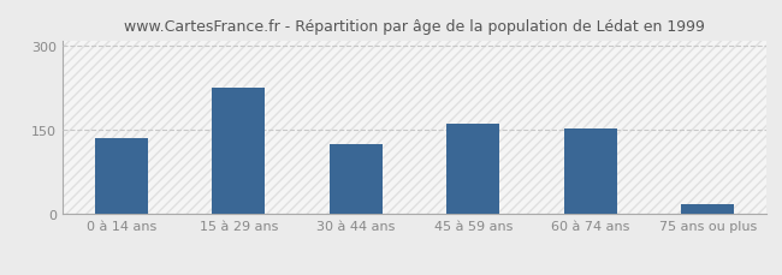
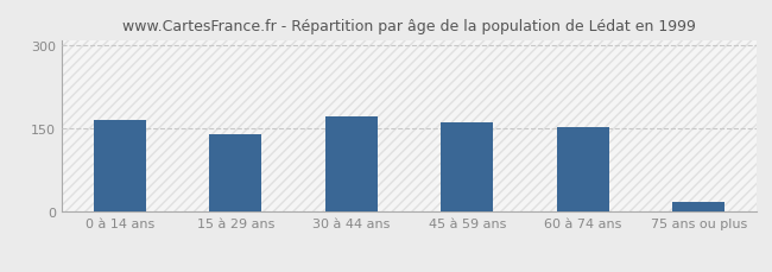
0 à 14 ans: 135 -> 165
15 à 29 ans: 225 -> 140
30 à 44 ans: 125 -> 172
